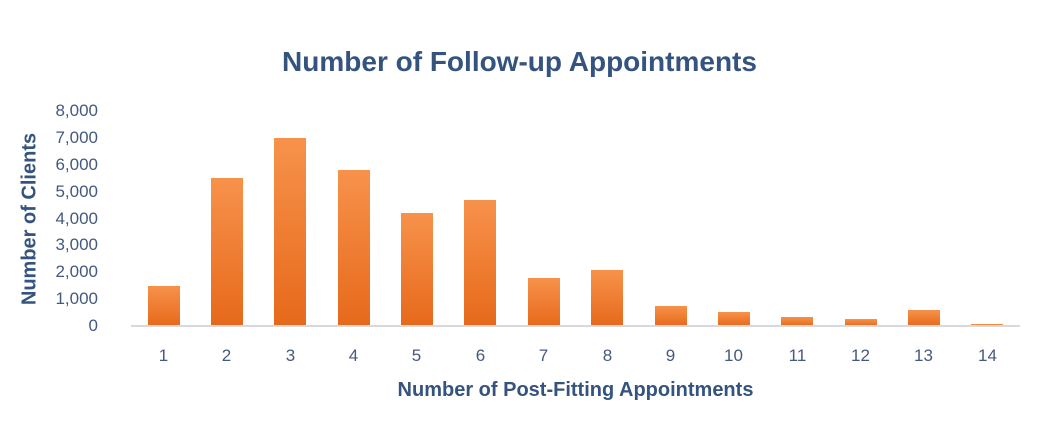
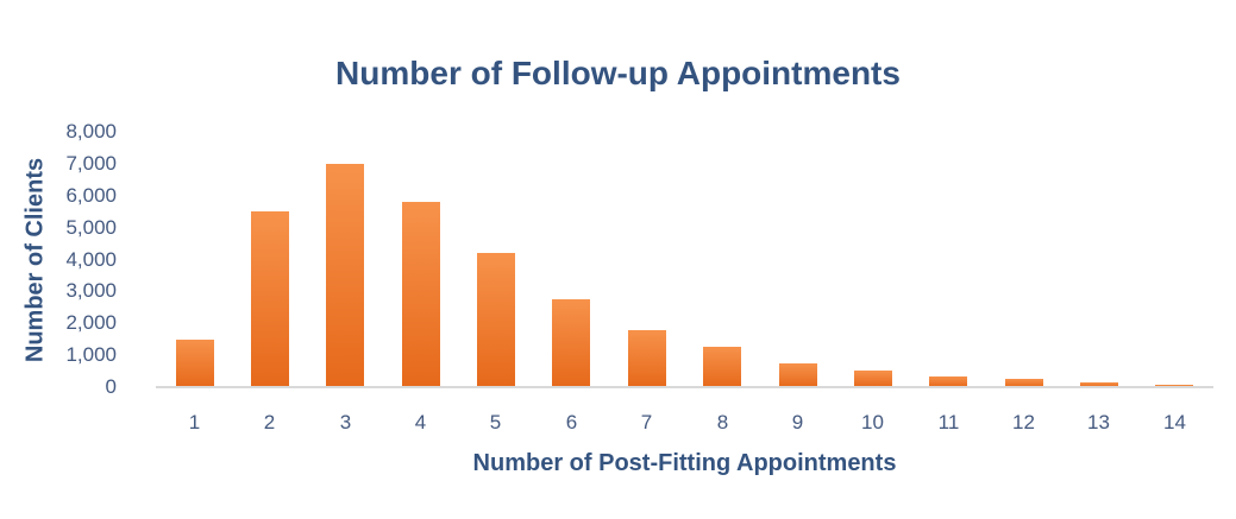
6: 4700 -> 2800
8: 2100 -> 1300
13: 600 -> 100
